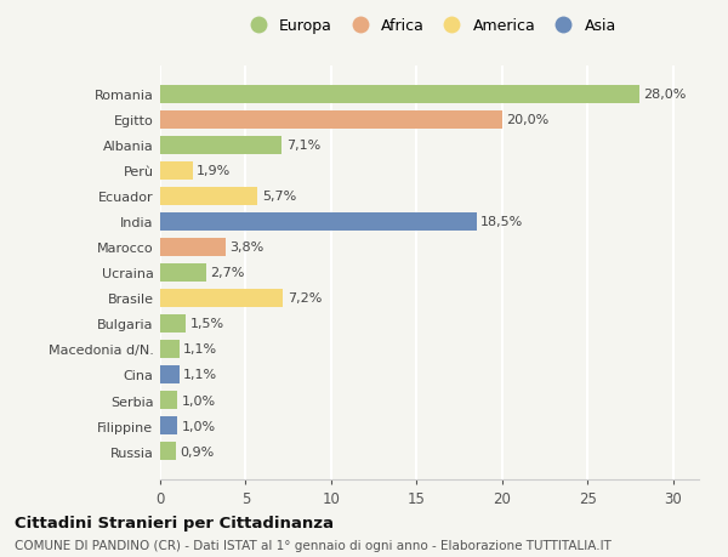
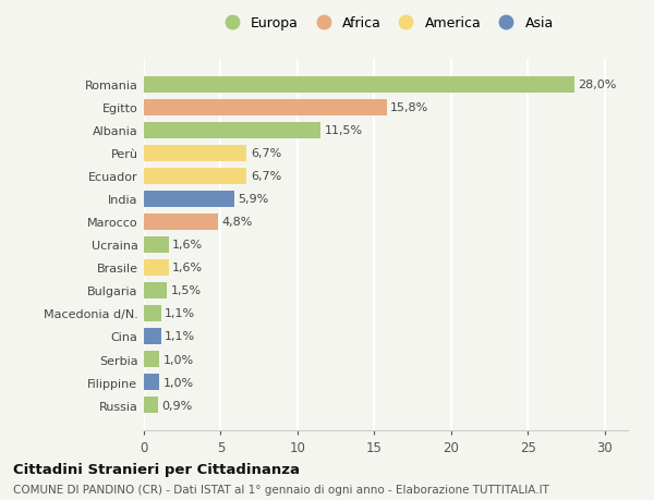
Egitto: 20,0% -> 15,8%
Albania: 7,1% -> 11,5%
Perù: 1,9% -> 6,7%
Ecuador: 5,7% -> 6,7%
India: 18,5% -> 5,9%
Marocco: 3,8% -> 4,8%
Ucraina: 2,7% -> 1,6%
Brasile: 7,2% -> 1,6%
